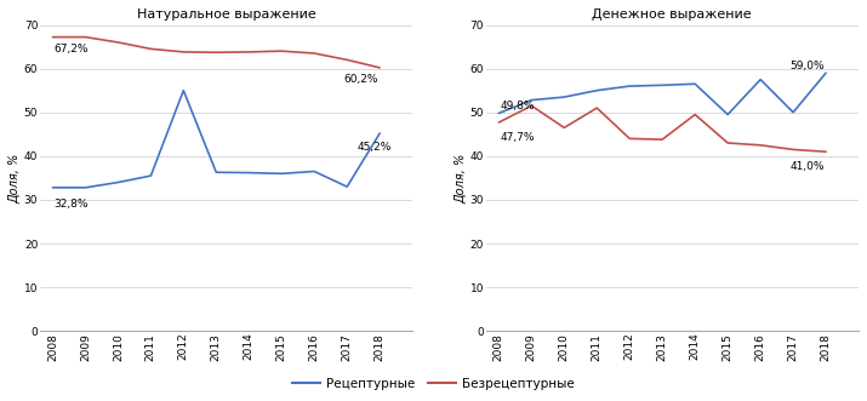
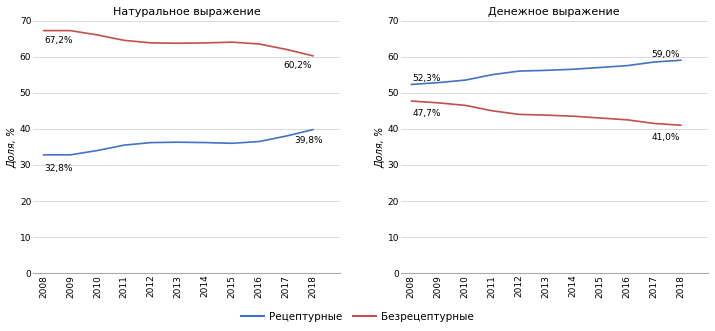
Натуральное выражение/Рецептурные/2012: 55.0 -> 36.2
Натуральное выражение/Рецептурные/2017: 33.0 -> 38.0
Натуральное выражение/Рецептурные/2018: 45,2% -> 39,8%
Денежное выражение/Рецептурные/2008: 49,8% -> 52,3%
Денежное выражение/Безрецептурные/2009: 51.5 -> 47.2
Денежное выражение/Безрецептурные/2011: 51.0 -> 45.0
Денежное выражение/Безрецептурные/2014: 49.5 -> 43.5
Денежное выражение/Рецептурные/2015: 49.5 -> 57.0
Денежное выражение/Рецептурные/2017: 50.0 -> 58.5
